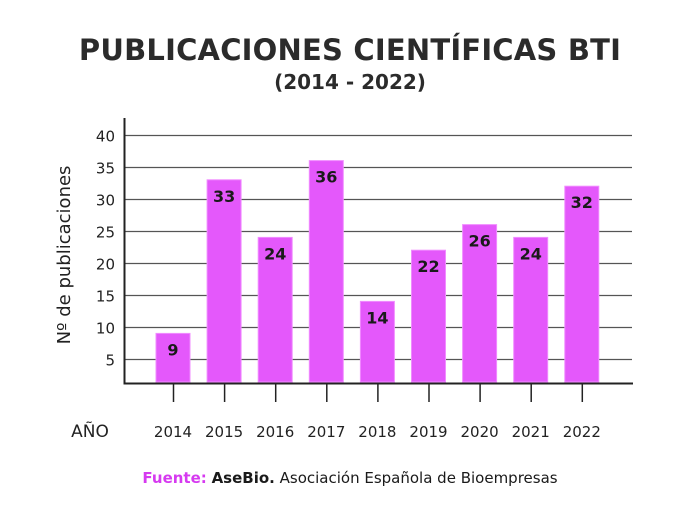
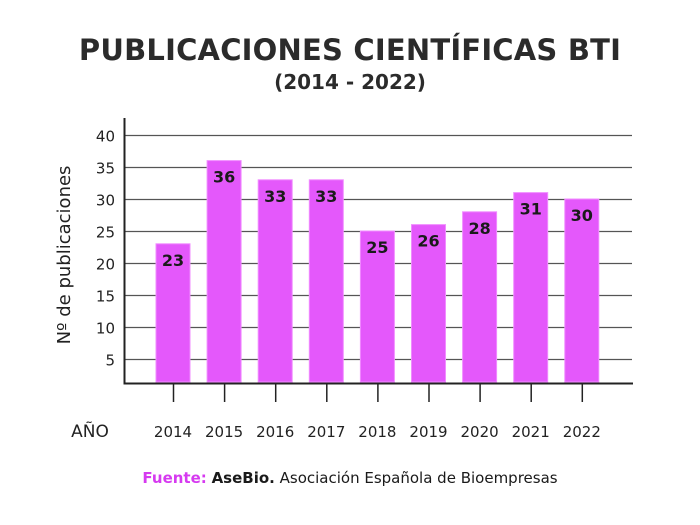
2014: 9 -> 23
2015: 33 -> 36
2016: 24 -> 33
2017: 36 -> 33
2018: 14 -> 25
2019: 22 -> 26
2020: 26 -> 28
2021: 24 -> 31
2022: 32 -> 30
